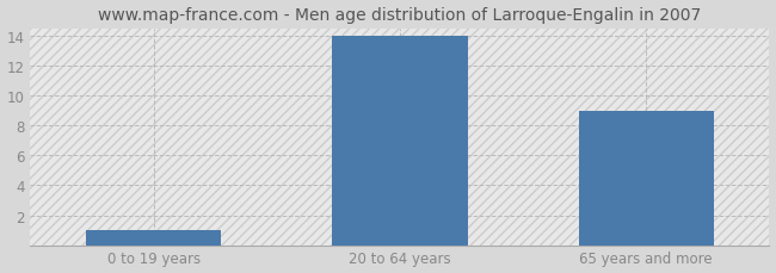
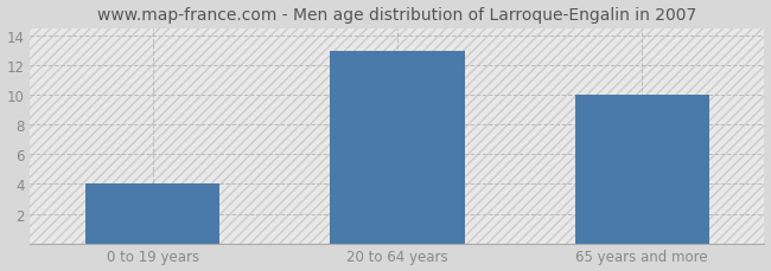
0 to 19 years: 1 -> 4
20 to 64 years: 14 -> 13
65 years and more: 9 -> 10
